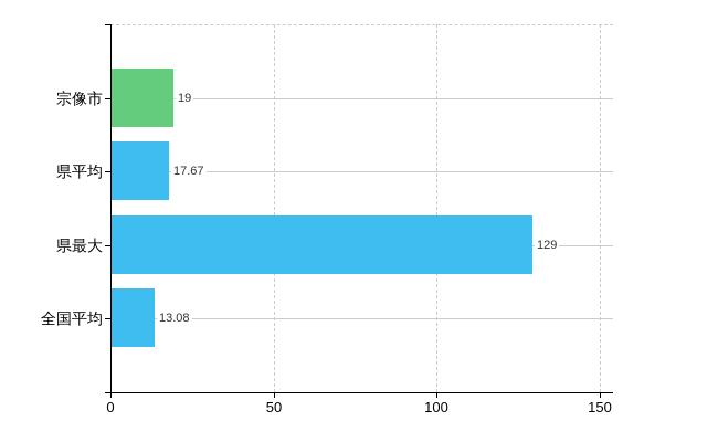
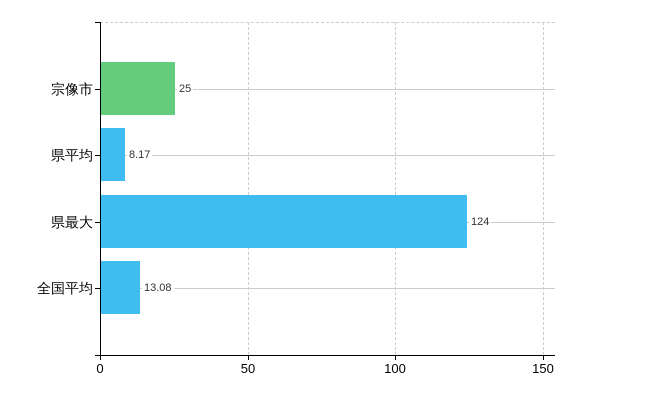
宗像市: 19 -> 25
県平均: 17.67 -> 8.17
県最大: 129 -> 124
